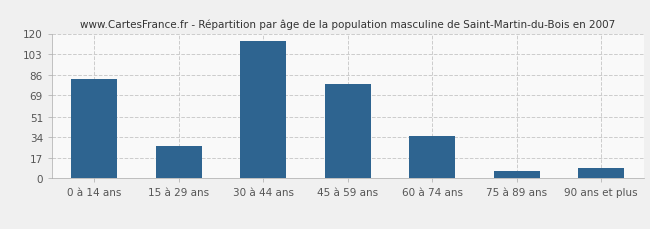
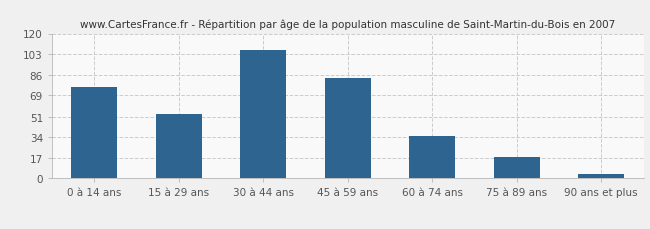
0 à 14 ans: 82 -> 76
15 à 29 ans: 27 -> 53
30 à 44 ans: 114 -> 106
45 à 59 ans: 78 -> 83
75 à 89 ans: 6 -> 18
90 ans et plus: 9 -> 4
